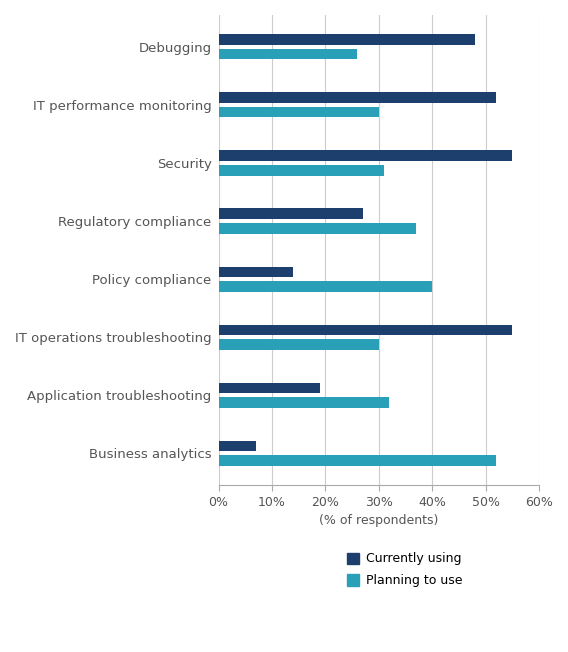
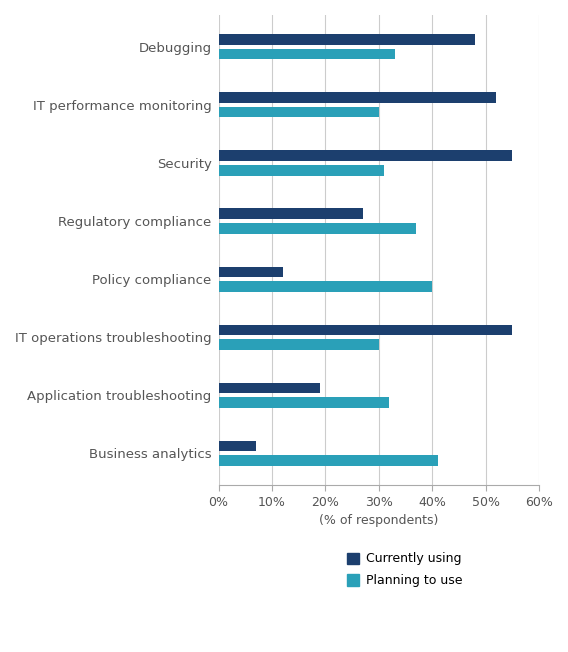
Planning to use/Debugging: 26% -> 33%
Currently using/Policy compliance: 14% -> 12%
Planning to use/Business analytics: 52% -> 41%
